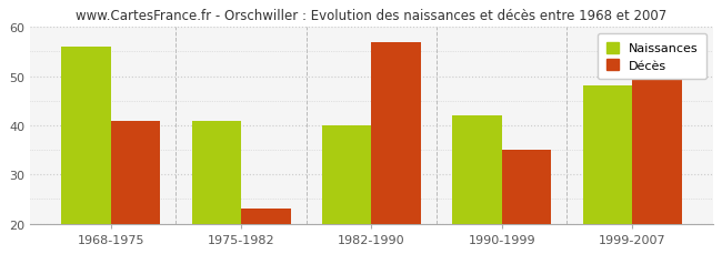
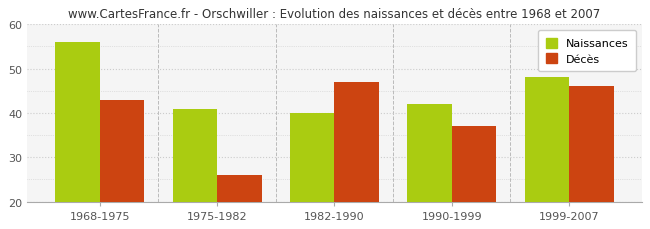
Décès/1968-1975: 41 -> 43
Décès/1975-1982: 23 -> 26
Décès/1982-1990: 57 -> 47
Décès/1990-1999: 35 -> 37
Décès/1999-2007: 50 -> 46
